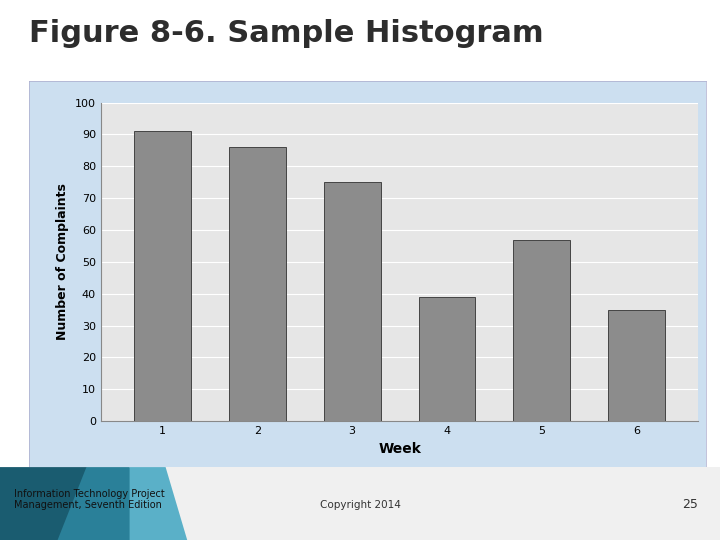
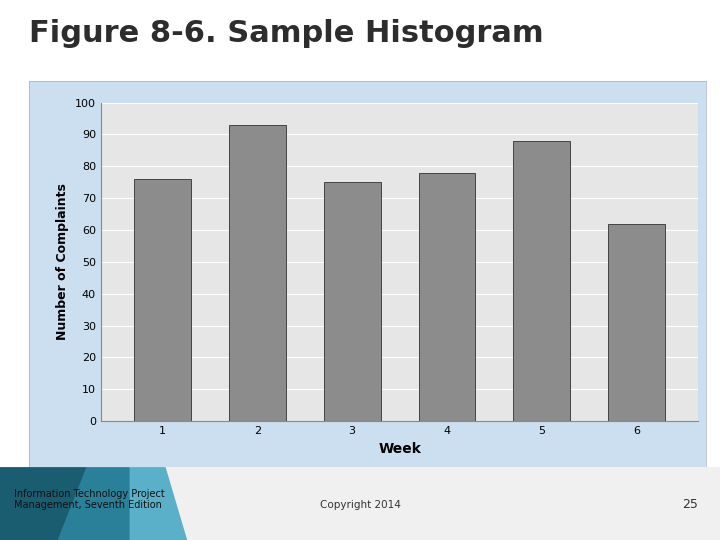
1: 91 -> 76
2: 86 -> 93
4: 39 -> 78
5: 57 -> 88
6: 35 -> 62
